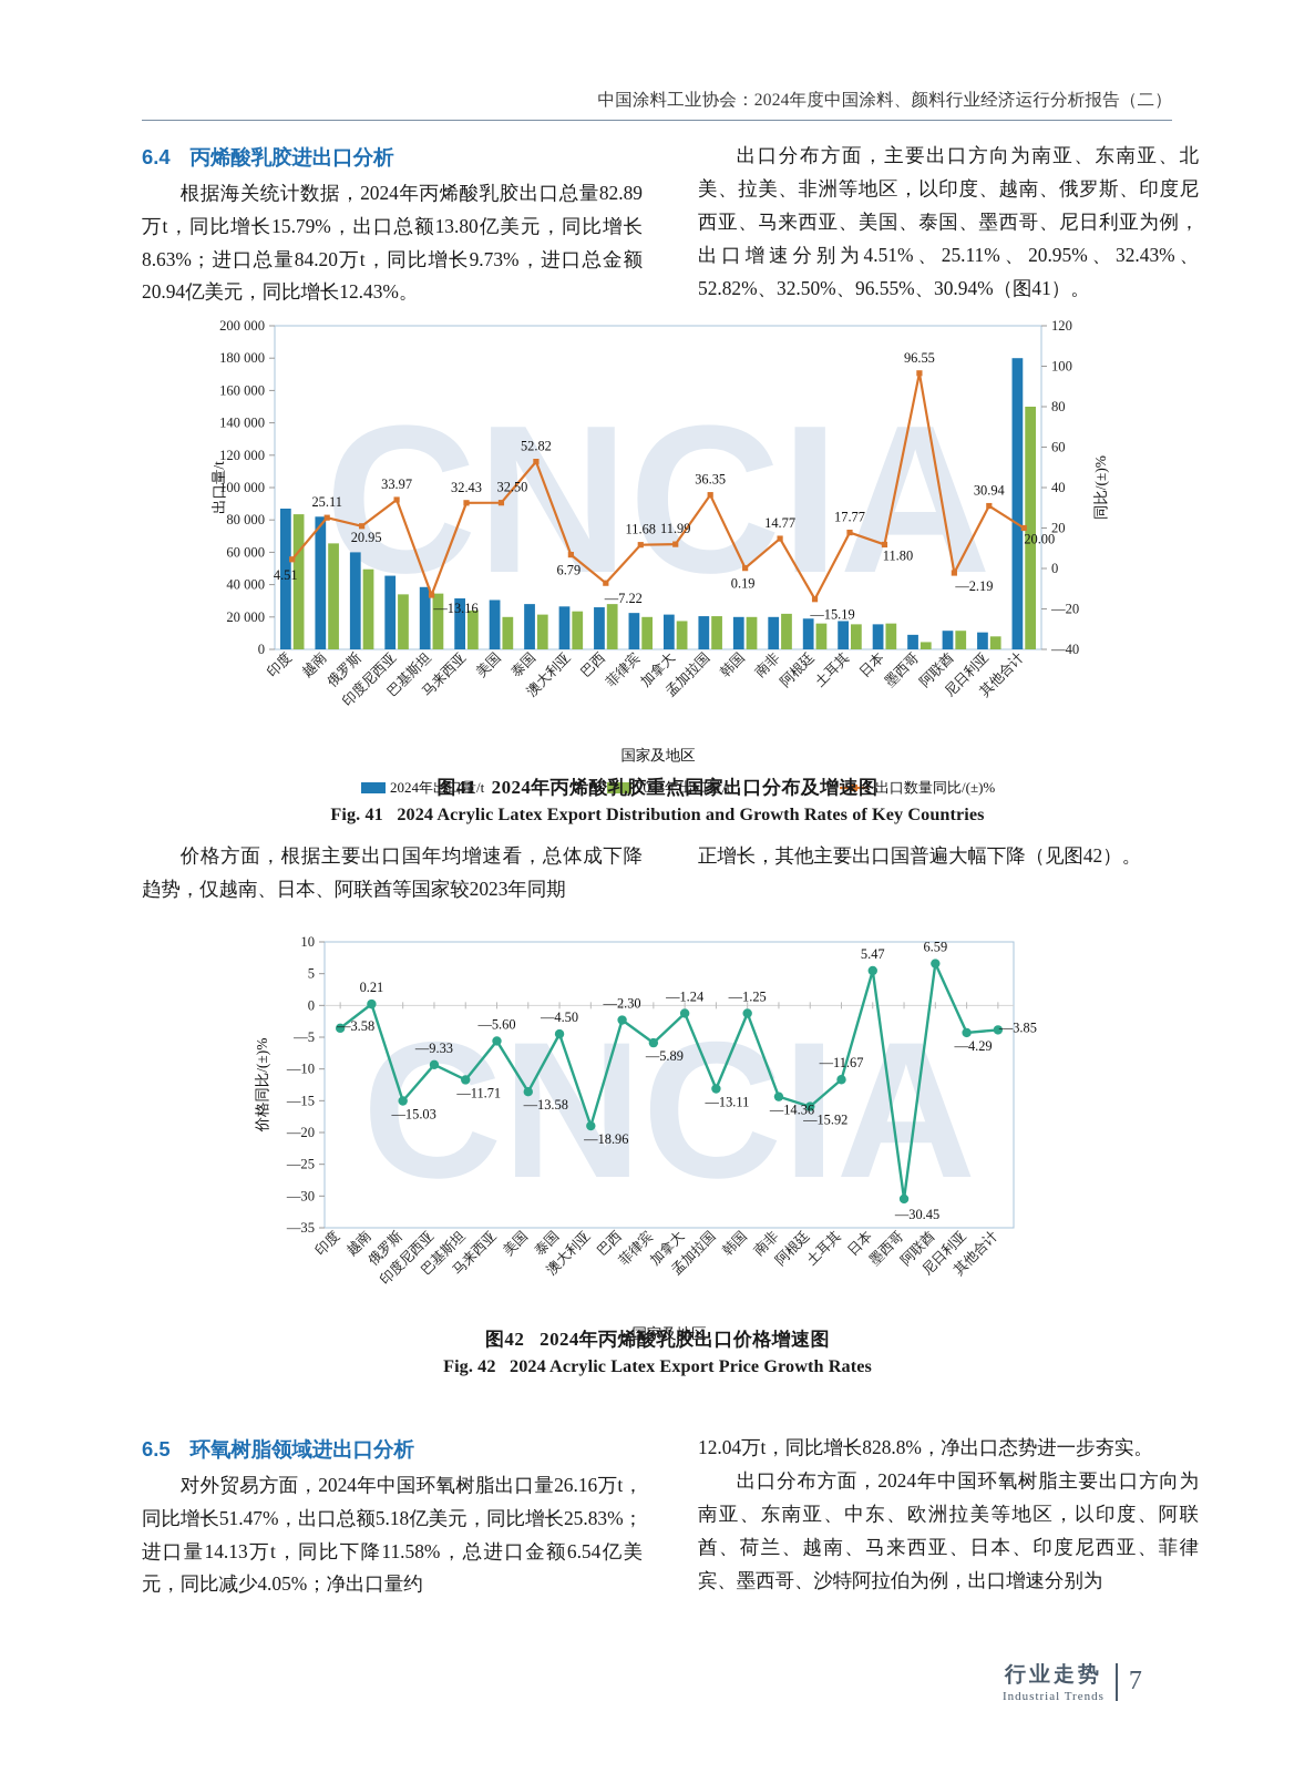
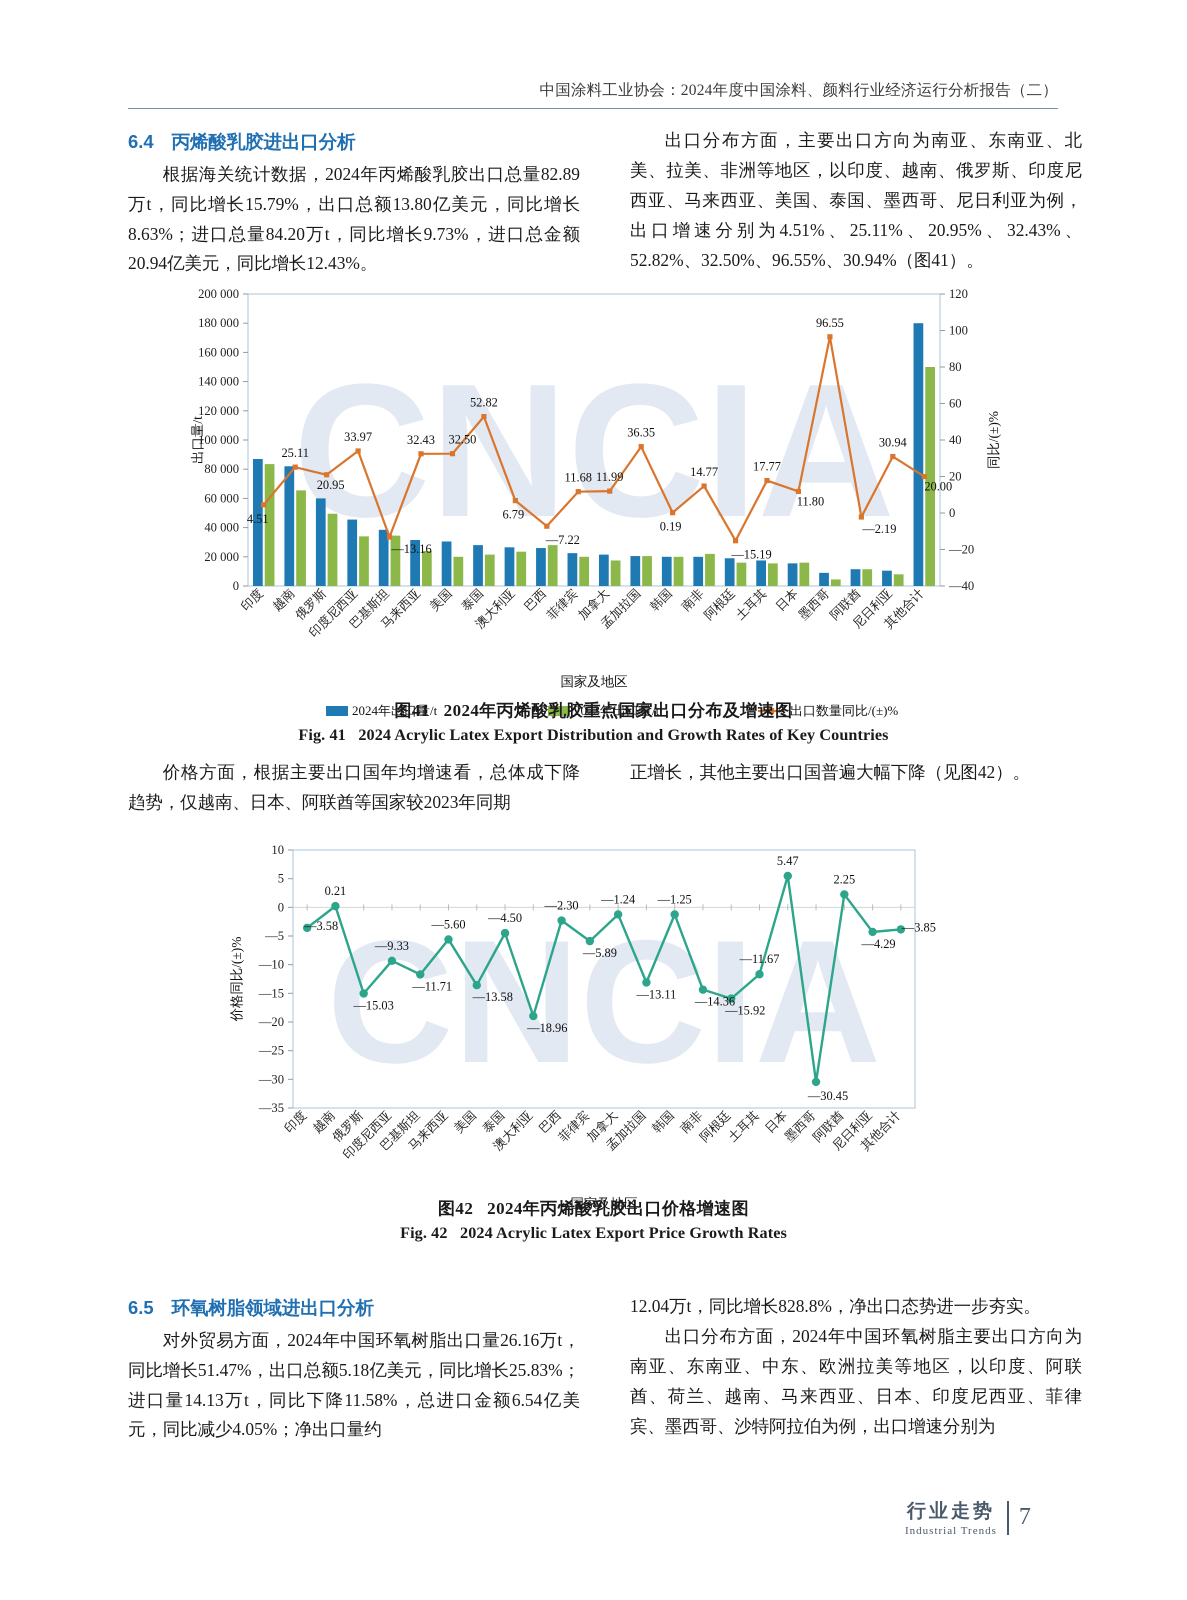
2024年丙烯酸乳胶出口价格增速图/阿联酋: 6.59 -> 2.25
